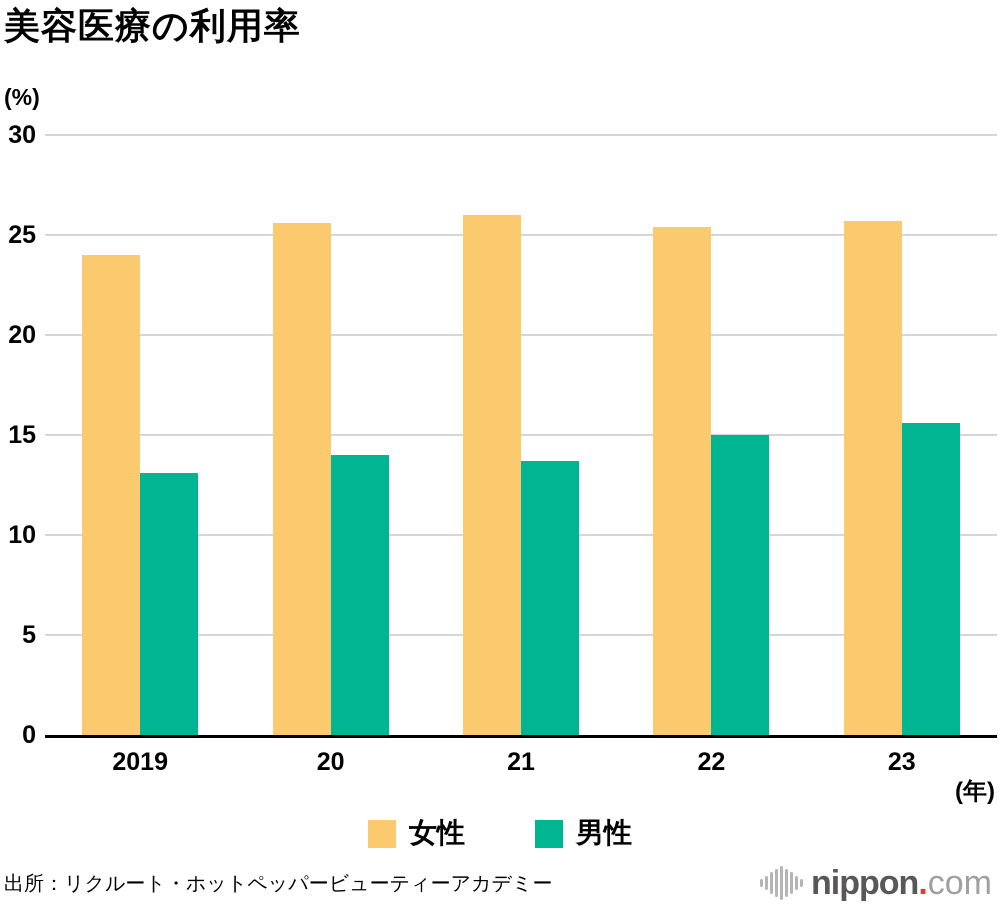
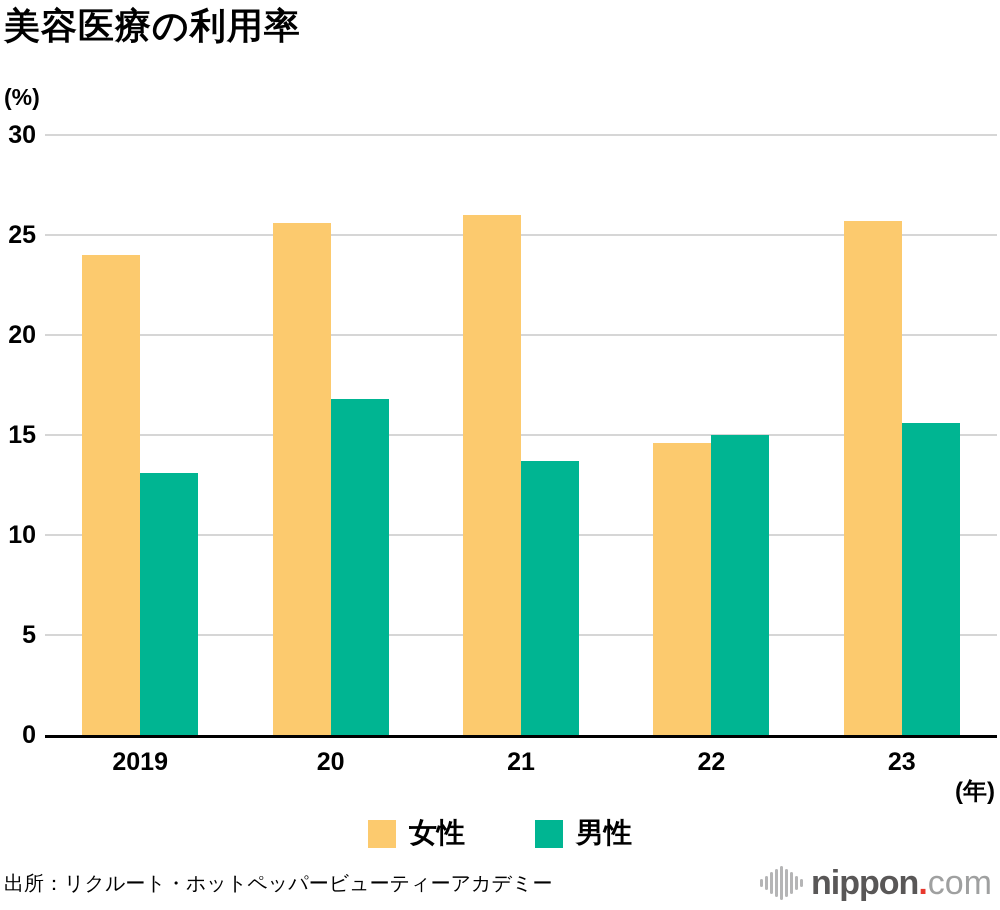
男性/20: 14.0 -> 16.8
女性/22: 25.4 -> 14.6
